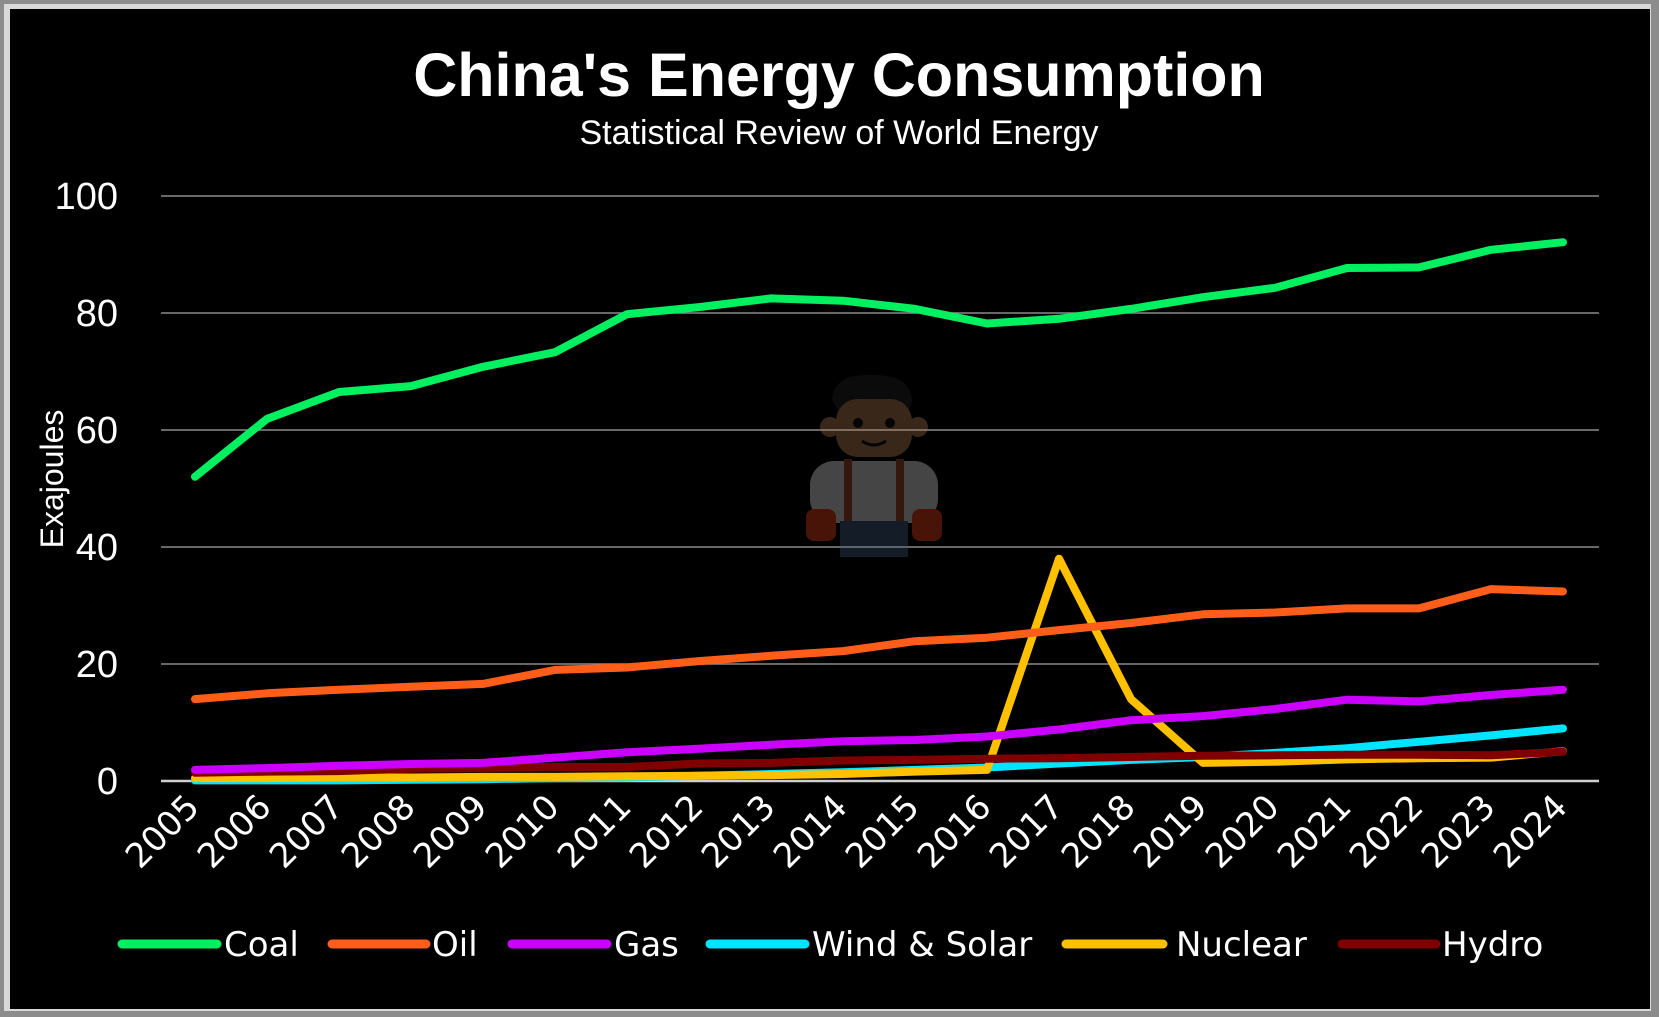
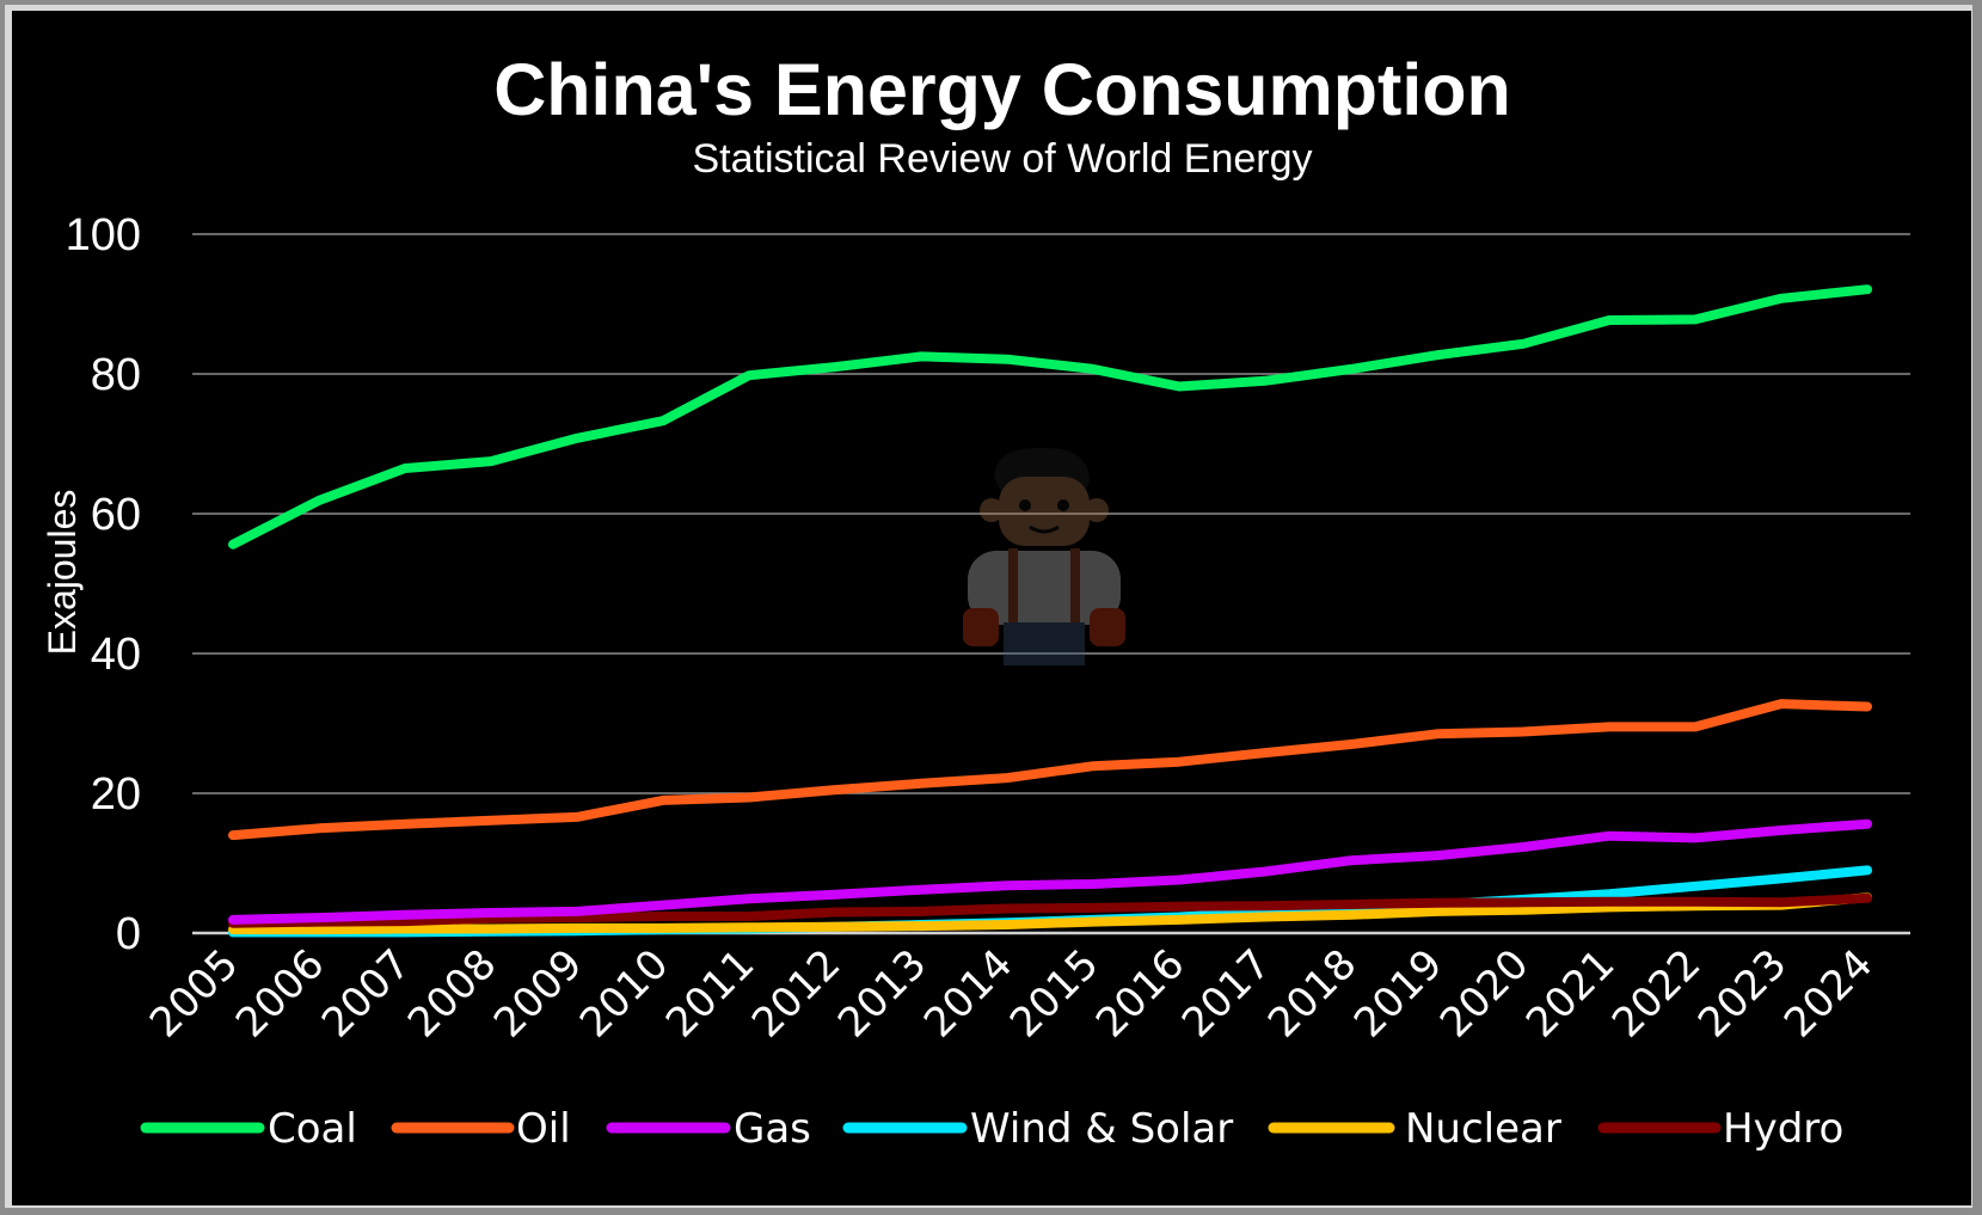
Coal/2005: 52 -> 56
Nuclear/2017: 38 -> 2
Nuclear/2018: 14 -> 3
